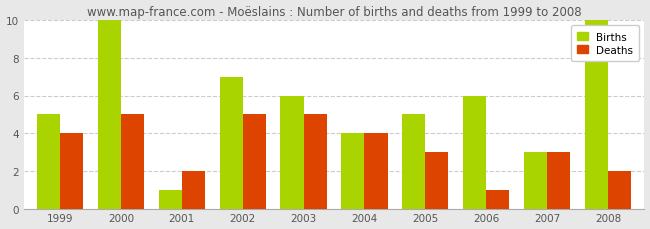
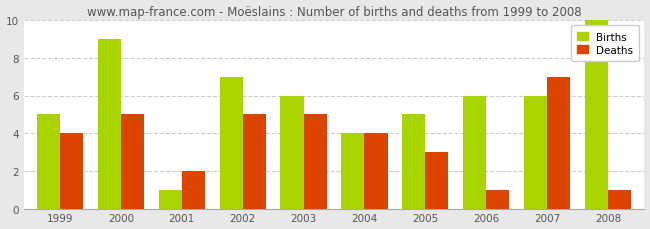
Births/2000: 10 -> 9
Births/2007: 3 -> 6
Deaths/2007: 3 -> 7
Deaths/2008: 2 -> 1
